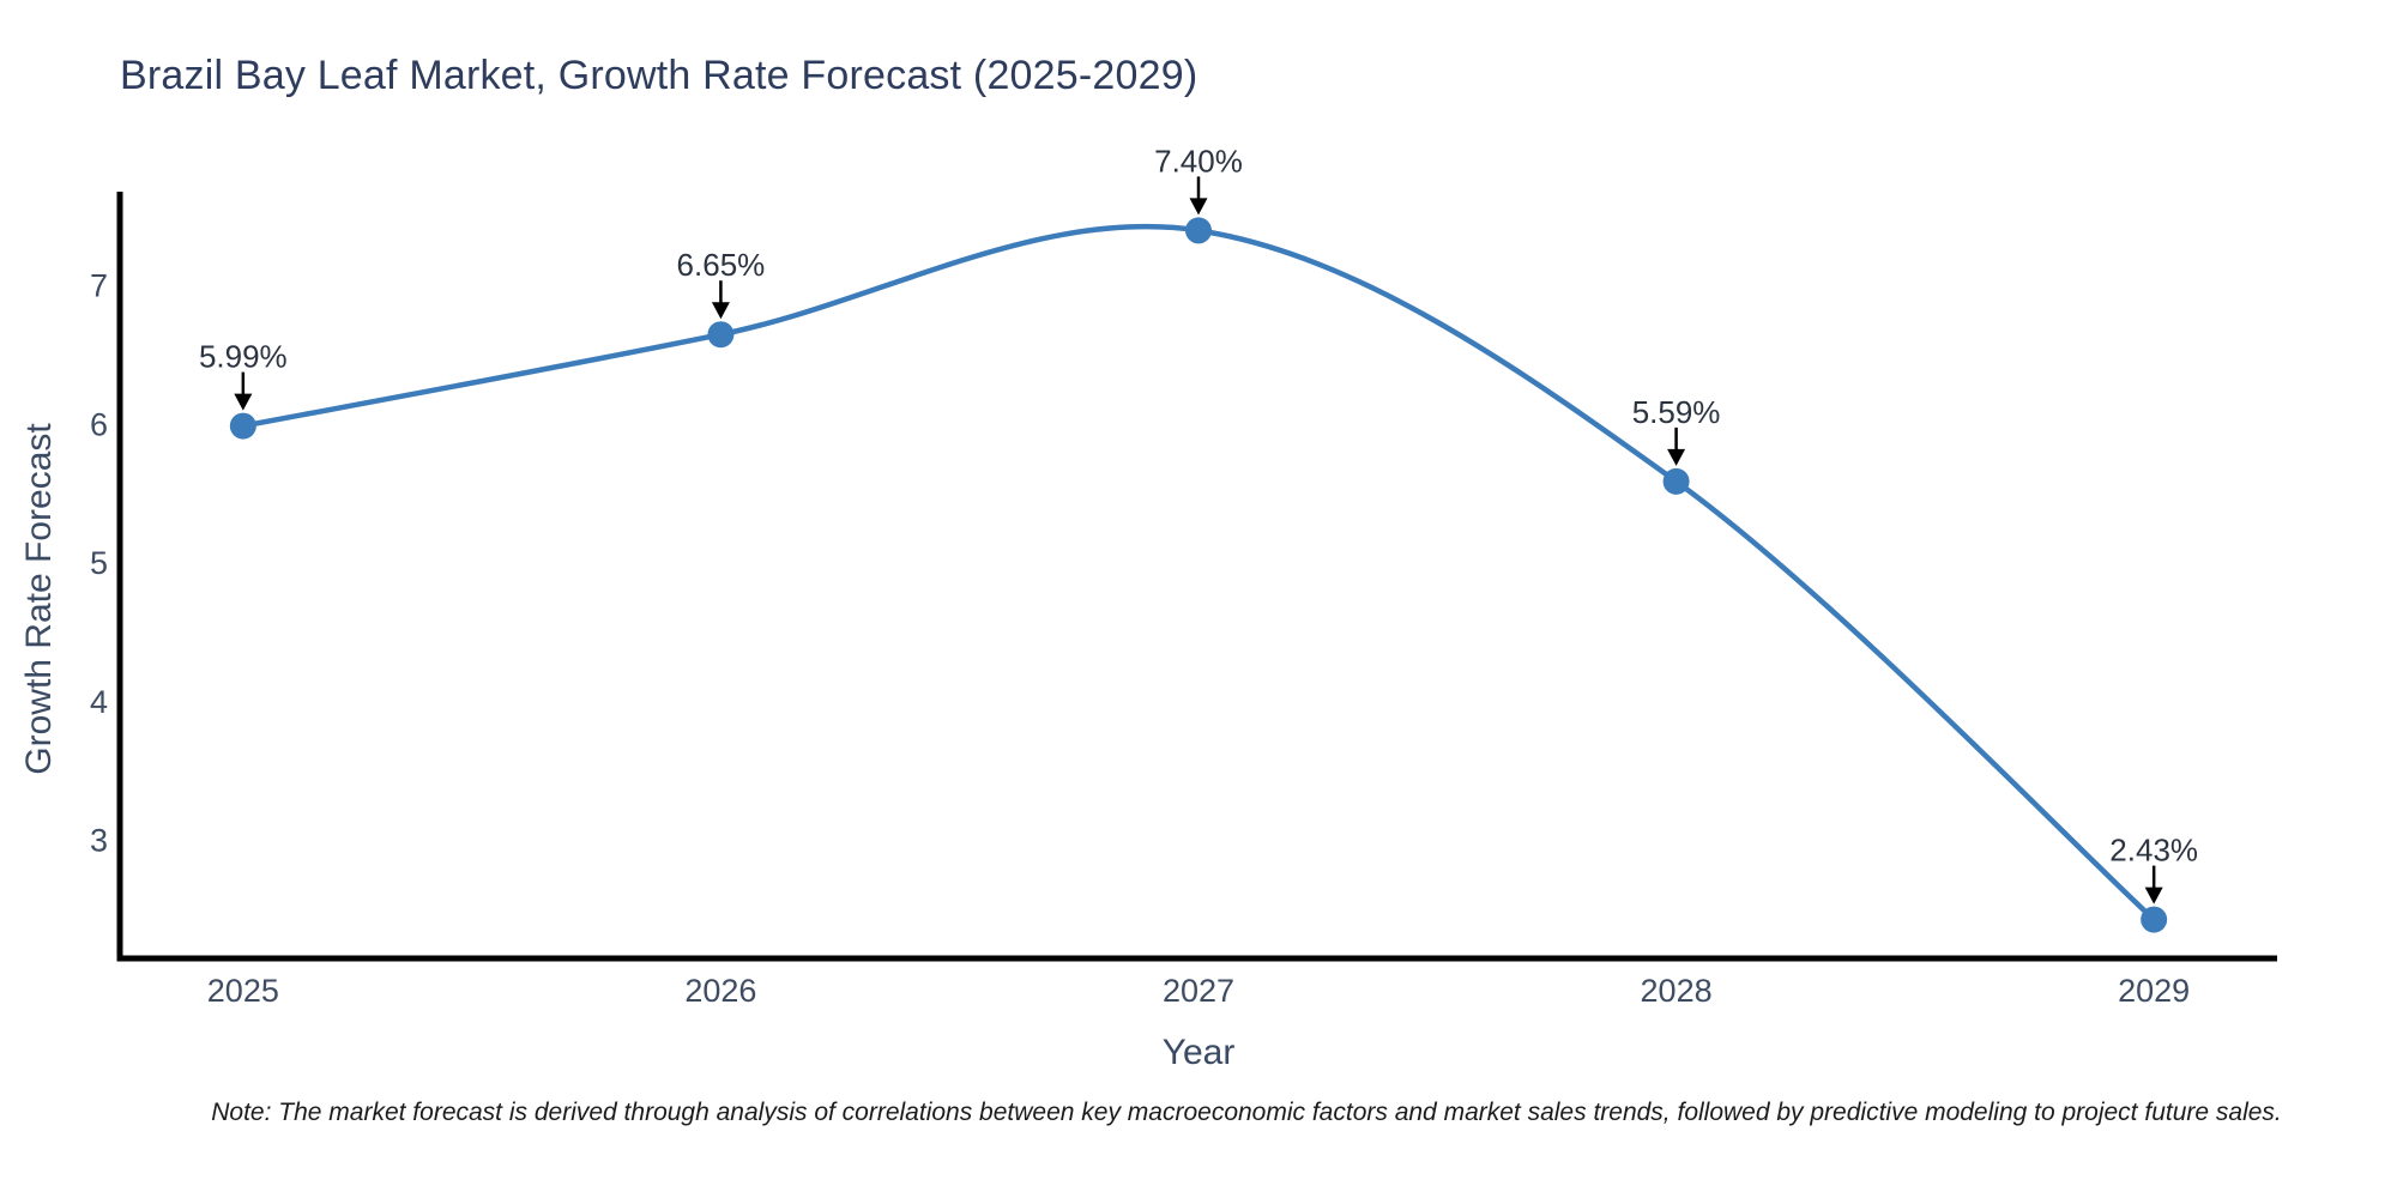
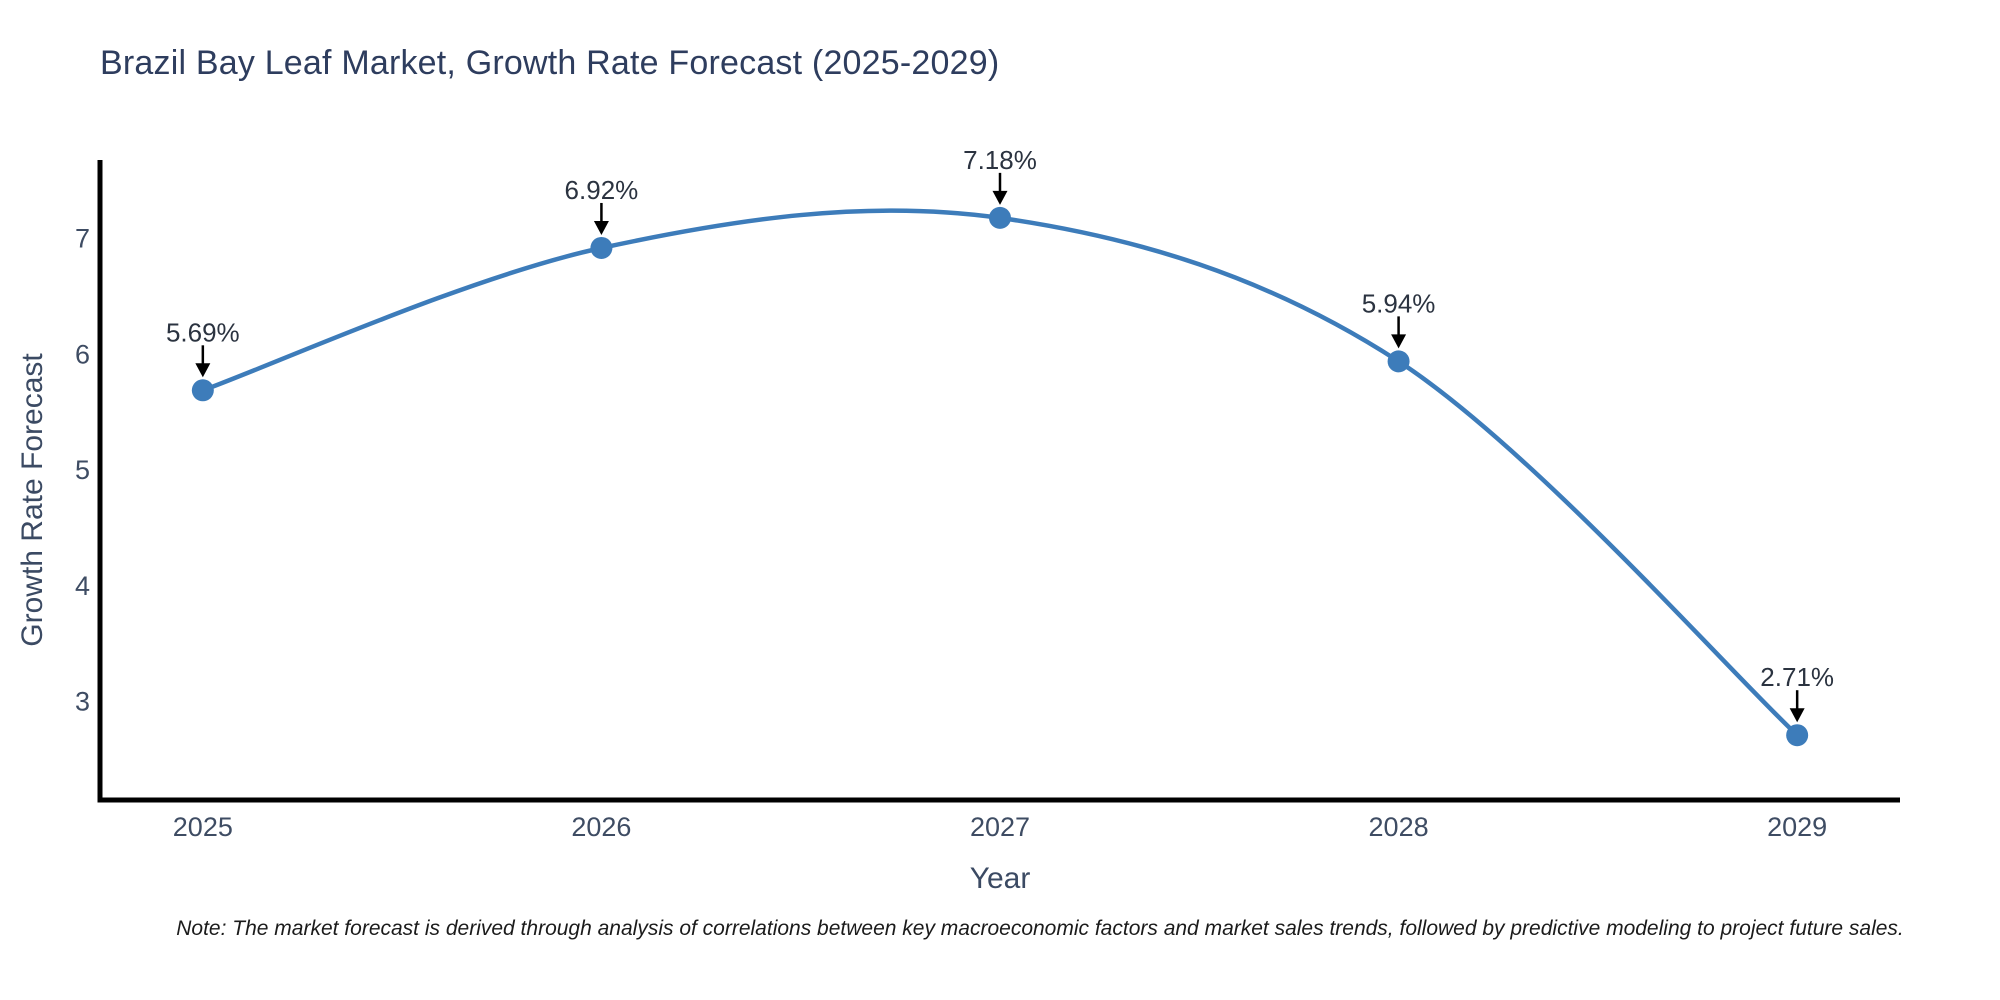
2025: 5.99% -> 5.69%
2026: 6.65% -> 6.92%
2027: 7.40% -> 7.18%
2028: 5.59% -> 5.94%
2029: 2.43% -> 2.71%
